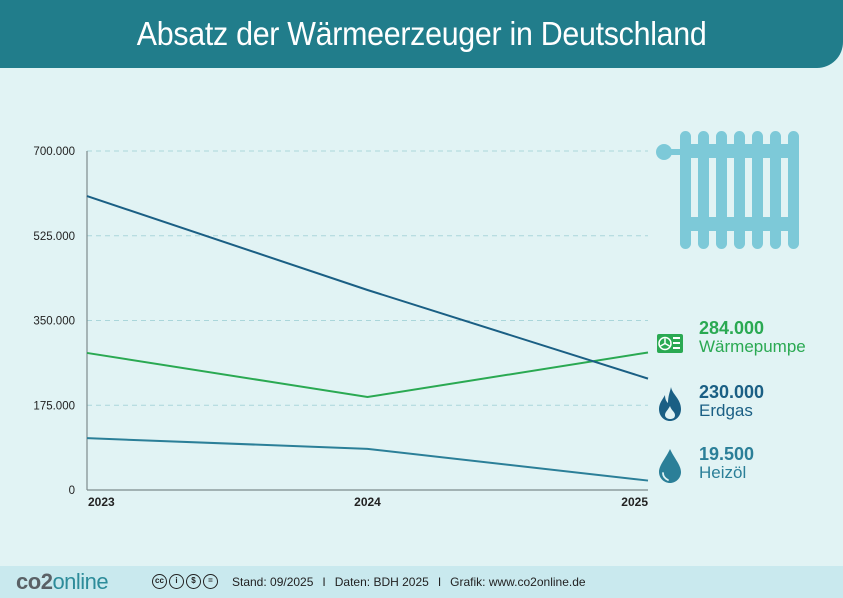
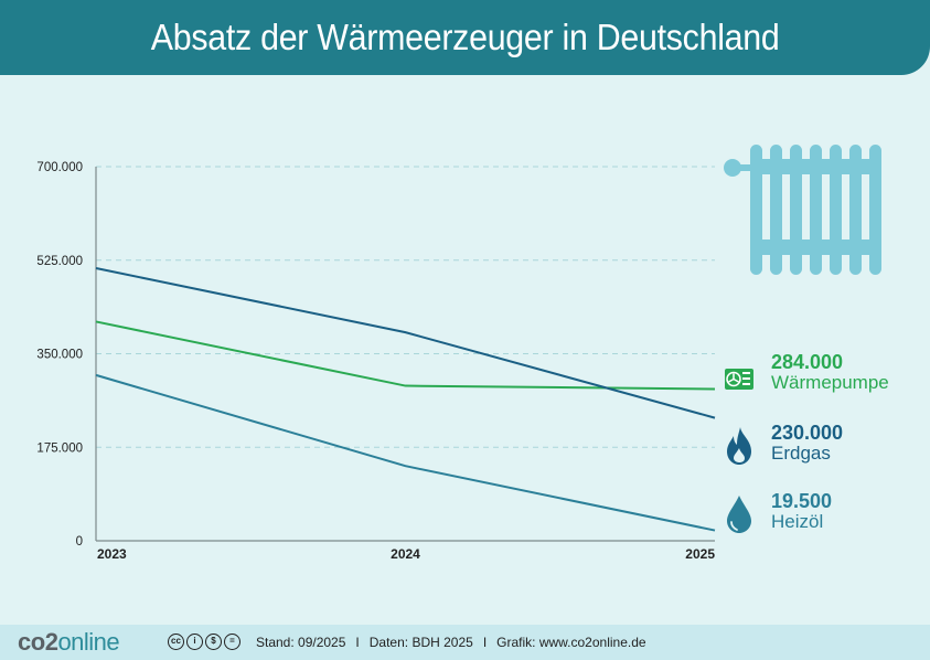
Wärmepumpe/2023: 280000 -> 410000
Erdgas/2023: 610000 -> 510000
Heizöl/2023: 110000 -> 310000
Wärmepumpe/2024: 190000 -> 290000
Erdgas/2024: 410000 -> 390000
Heizöl/2024: 80000 -> 140000
